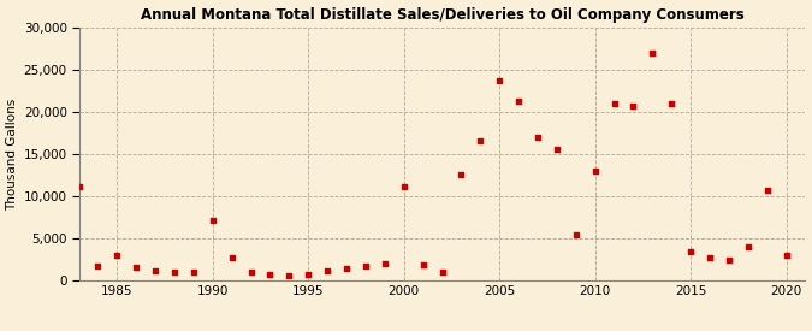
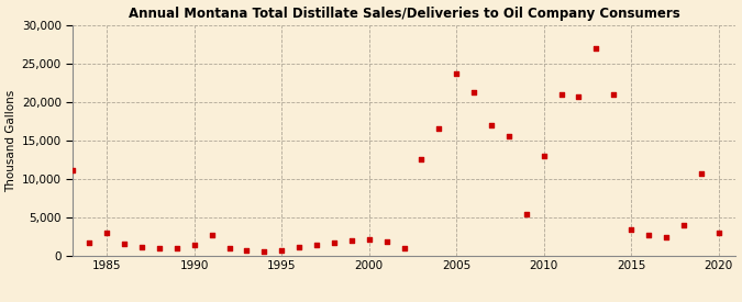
1990: 7,200 -> 1,500
2000: 11,200 -> 2,200
